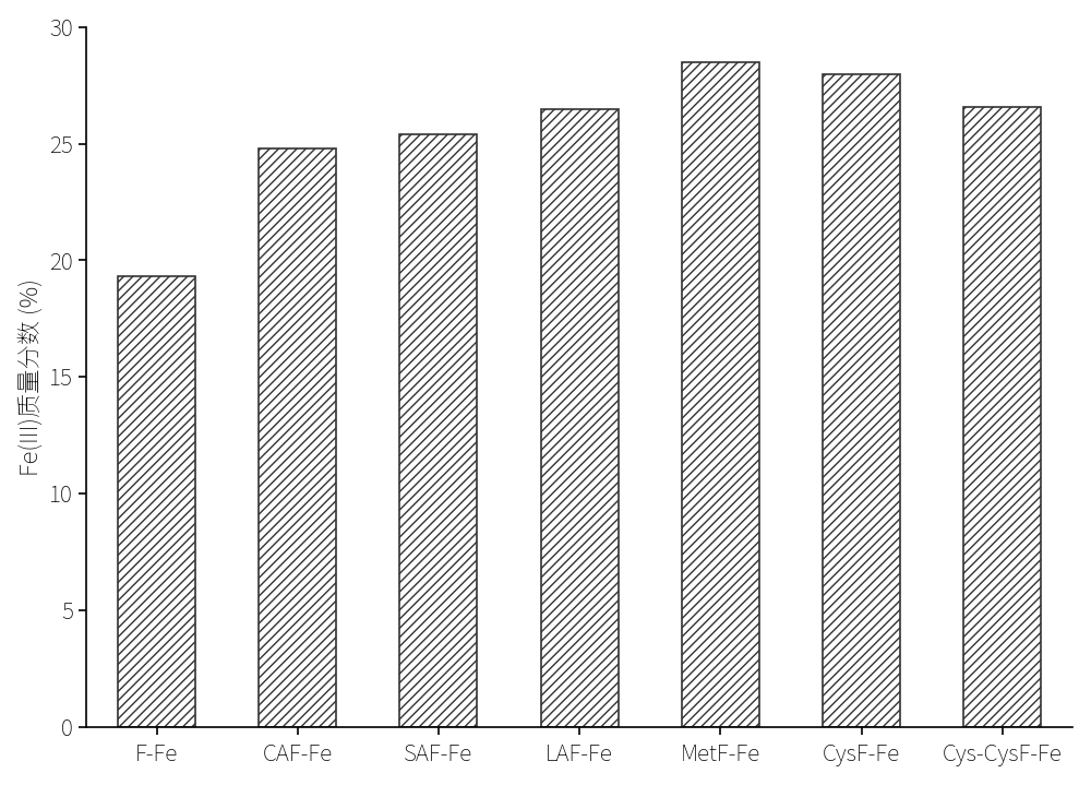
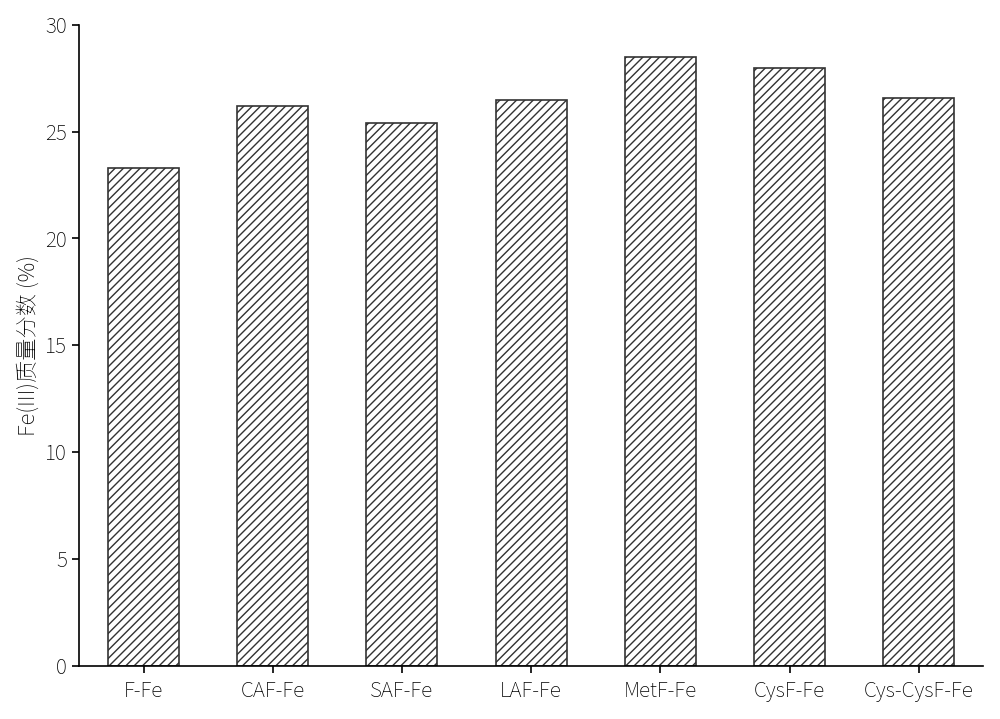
F-Fe: 19.3 -> 23.3
CAF-Fe: 24.8 -> 26.2
